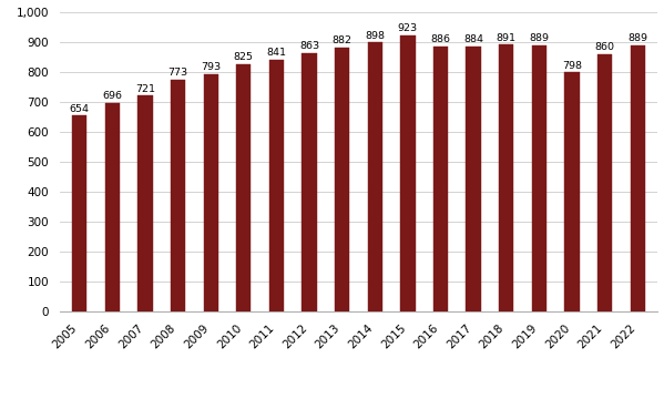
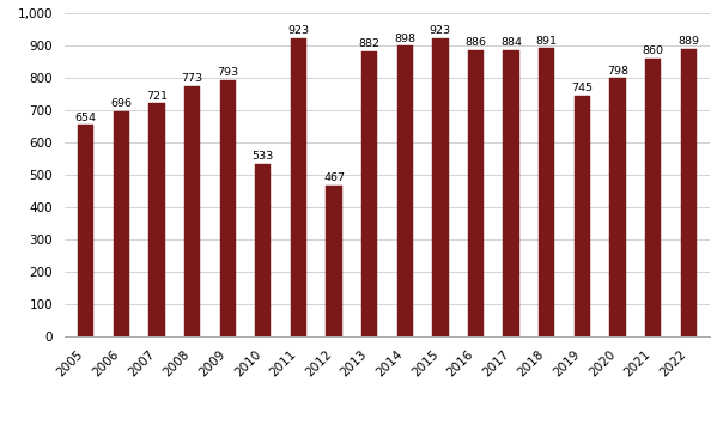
2010: 825 -> 533
2011: 841 -> 923
2012: 863 -> 467
2019: 889 -> 745
